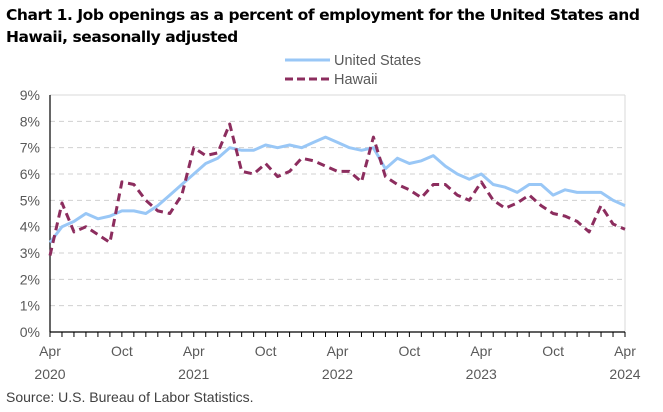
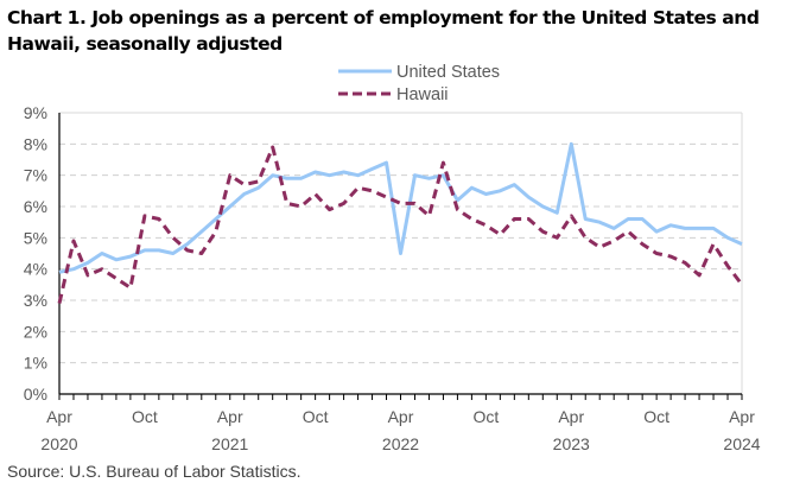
United States/Apr 2020: 3.4% -> 3.9%
United States/Apr 2022: 7.2% -> 4.5%
United States/Apr 2023: 6.0% -> 8.0%
Hawaii/Apr 2024: 3.9% -> 3.5%
